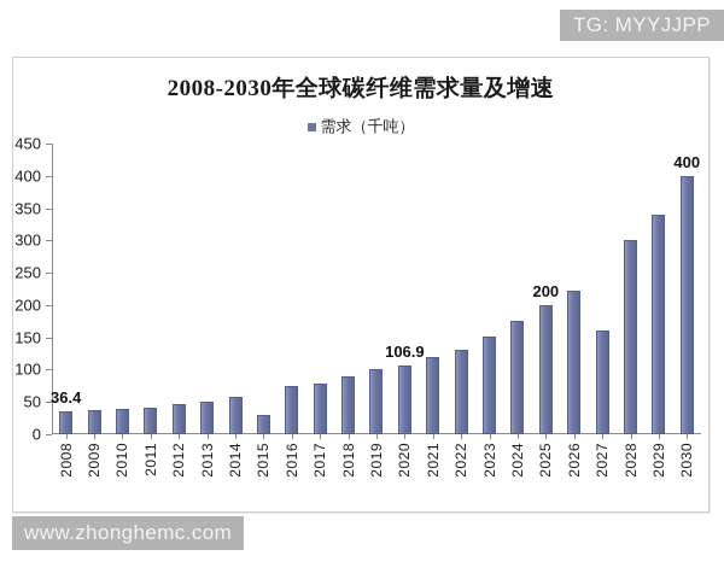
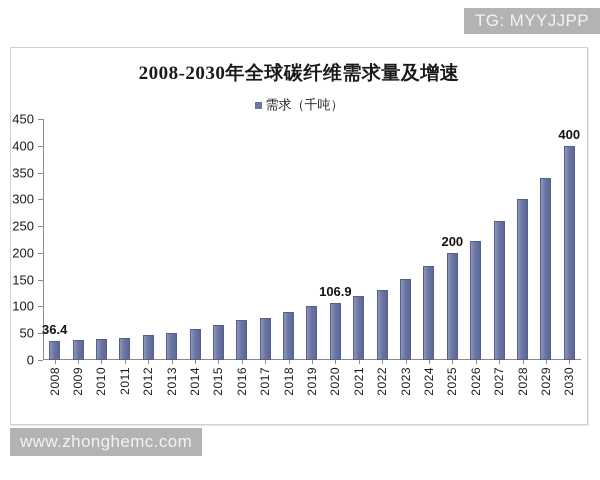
2015: 30 -> 70
2027: 160 -> 260
